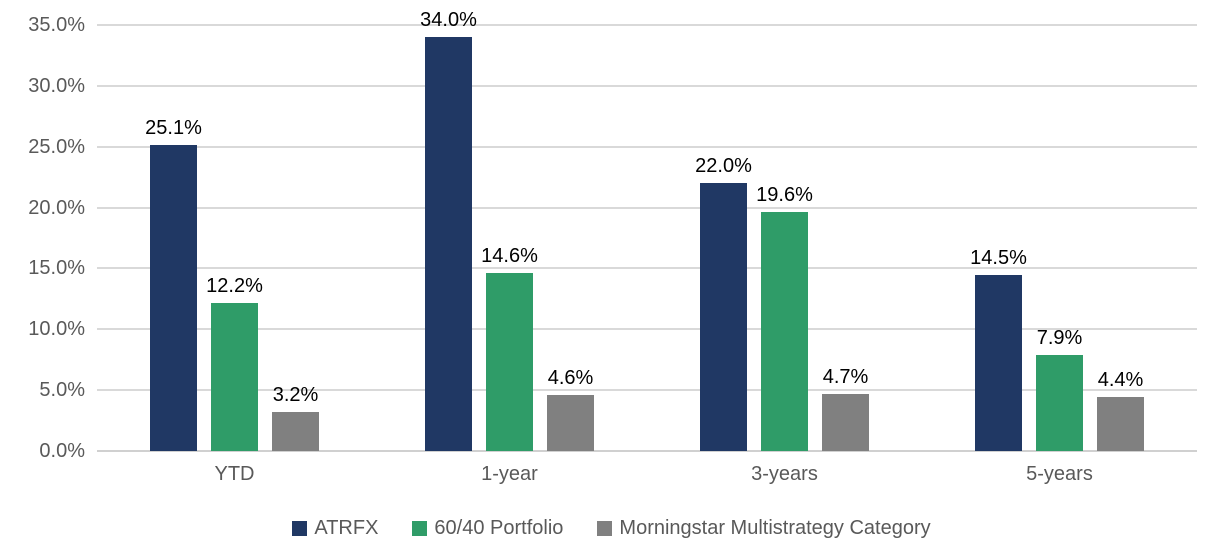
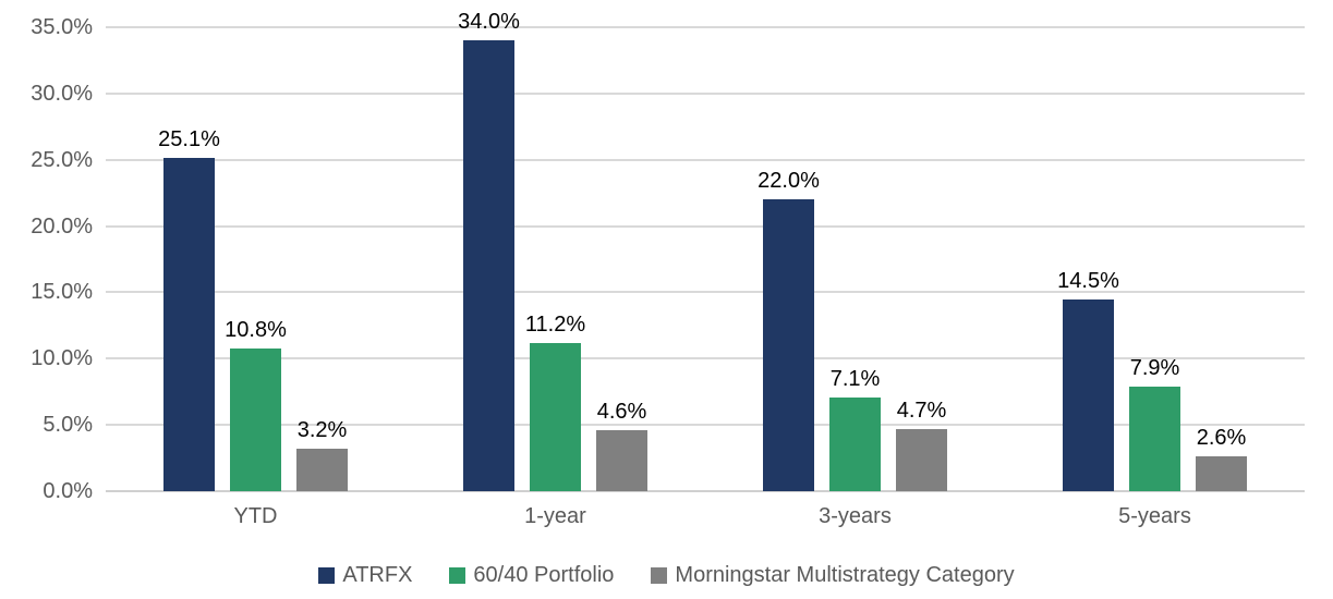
60/40 Portfolio/YTD: 12.2% -> 10.8%
60/40 Portfolio/1-year: 14.6% -> 11.2%
60/40 Portfolio/3-years: 19.6% -> 7.1%
Morningstar Multistrategy Category/5-years: 4.4% -> 2.6%
